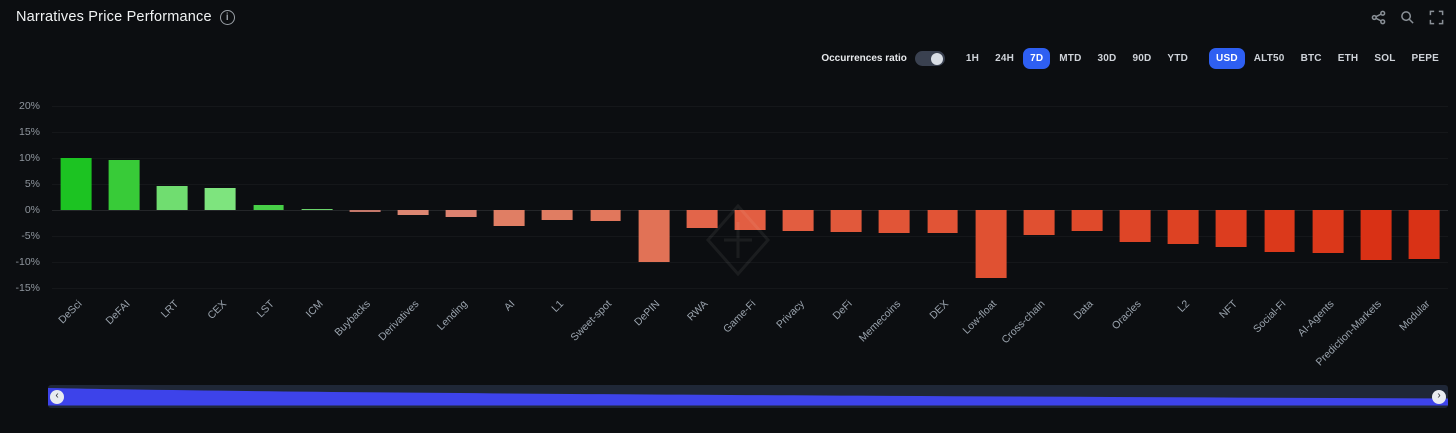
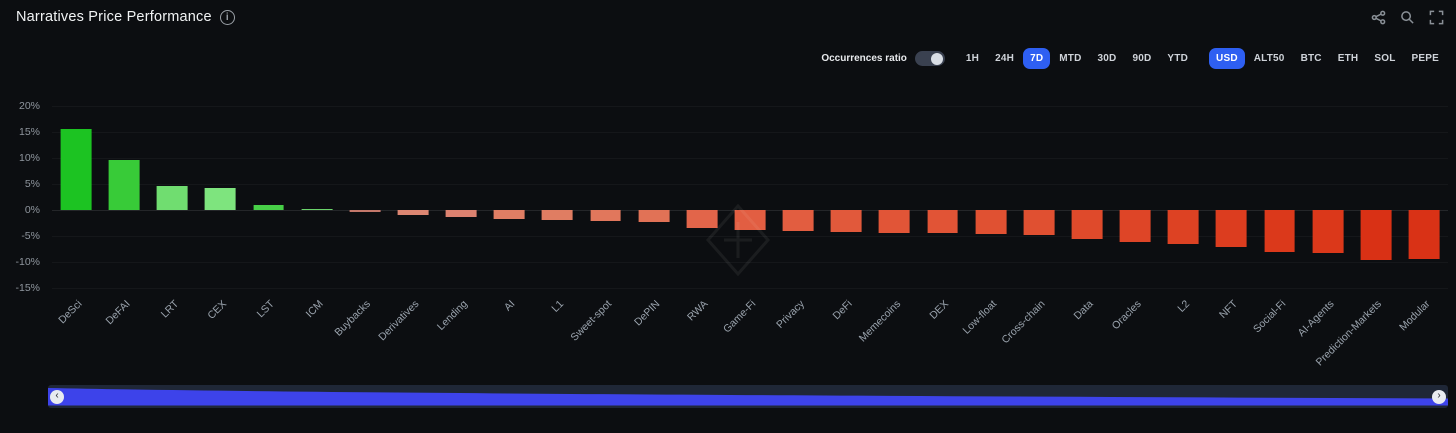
DeSci: 10% -> 16%
AI: -3% -> -2%
DePIN: -10% -> -2%
Low-float: -13% -> -5%
Data: -4% -> -6%
